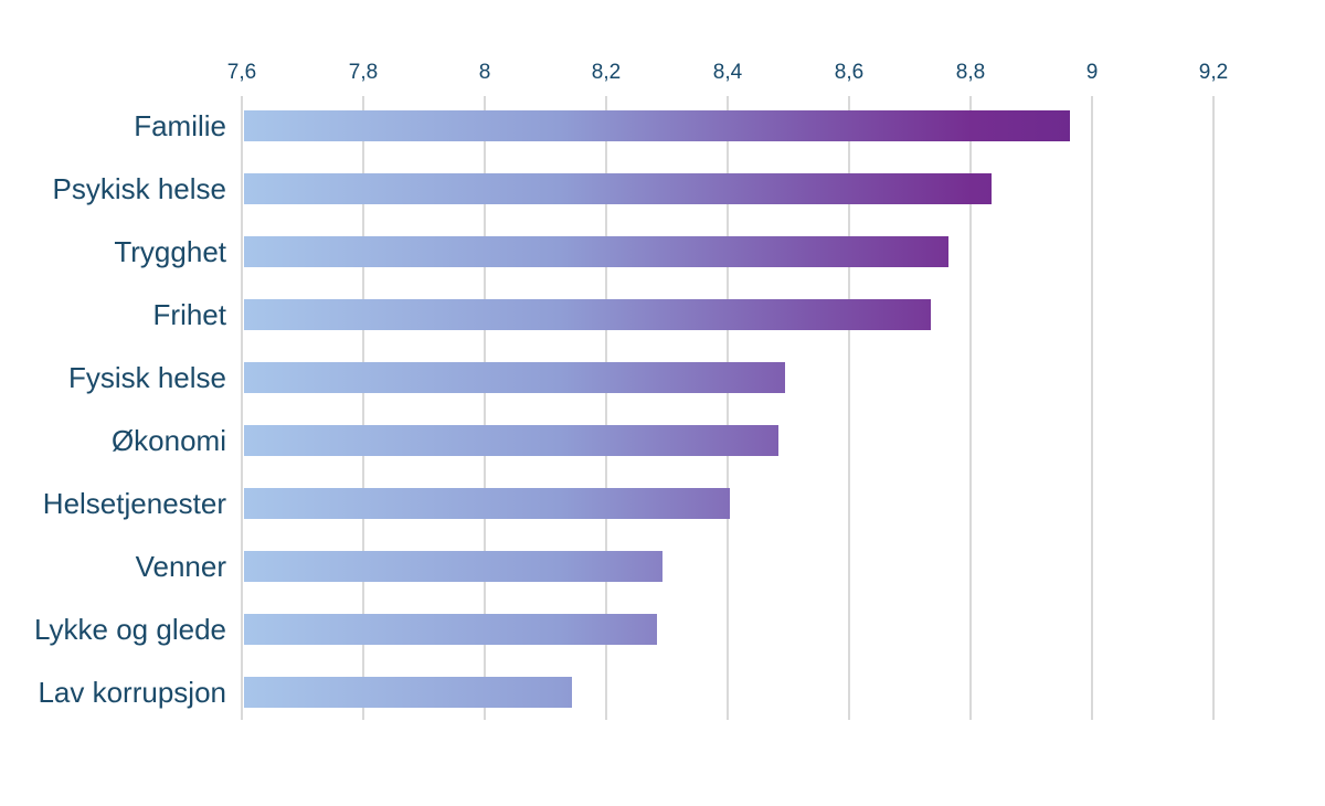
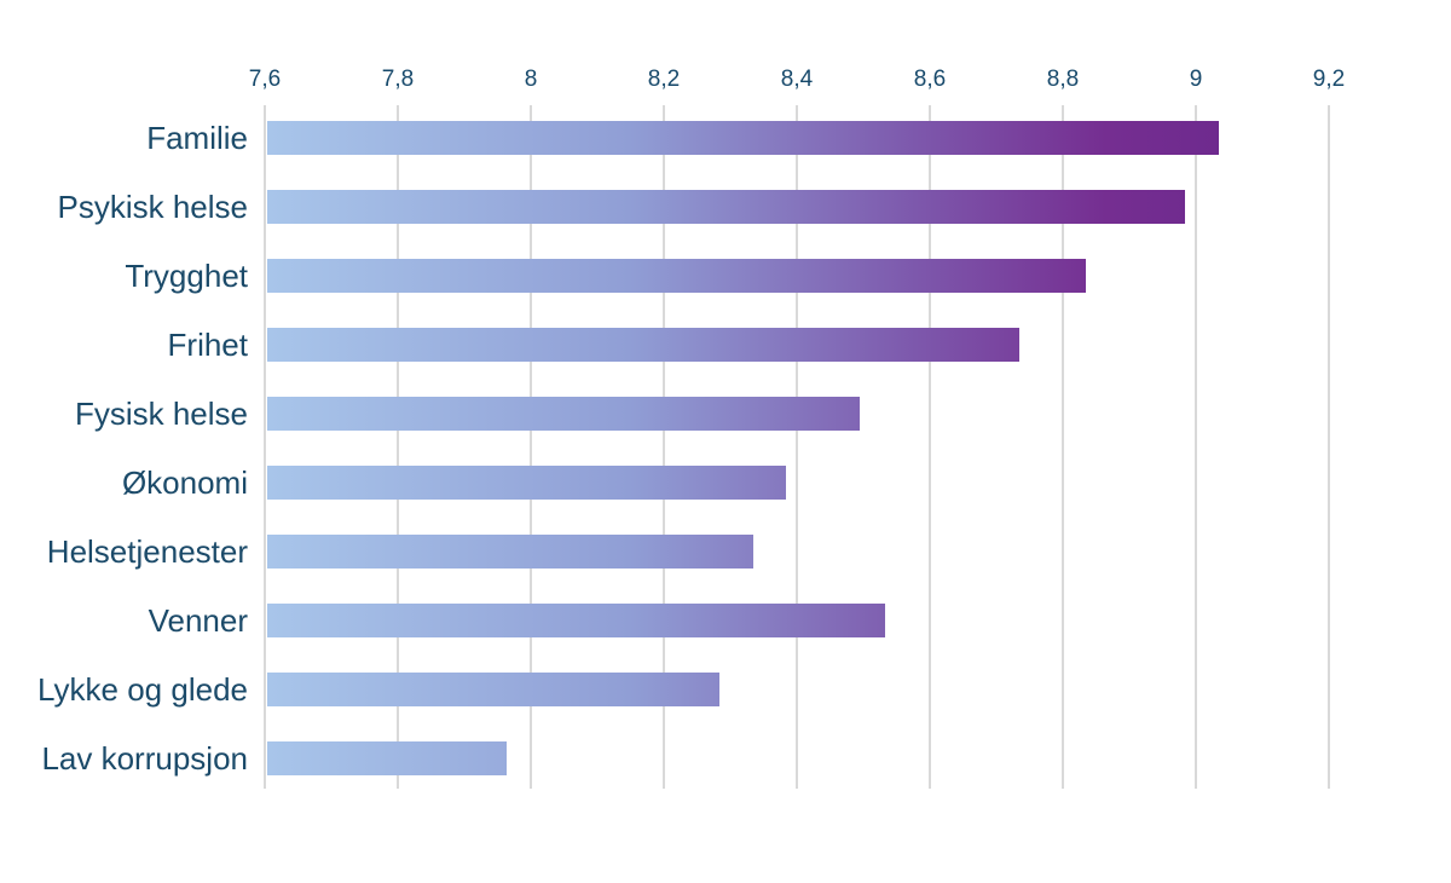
Familie: 8,96 -> 9,03
Psykisk helse: 8,83 -> 8,98
Trygghet: 8,76 -> 8,83
Økonomi: 8,48 -> 8,38
Helsetjenester: 8,40 -> 8,33
Venner: 8,29 -> 8,53
Lav korrupsjon: 8,14 -> 7,96
